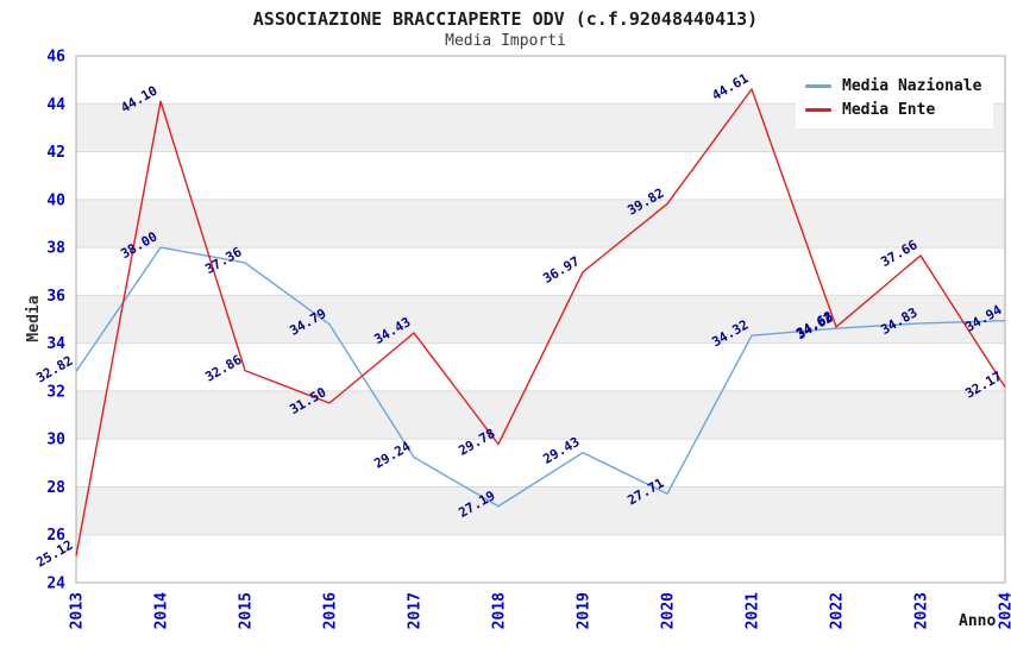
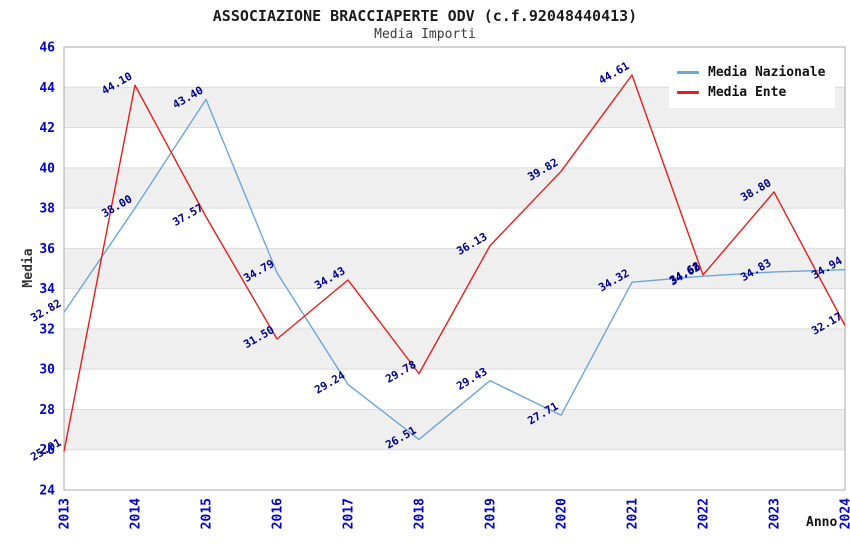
Media Ente/2013: 25.12 -> 25.91
Media Nazionale/2015: 37.36 -> 43.40
Media Ente/2015: 32.86 -> 37.57
Media Nazionale/2018: 27.19 -> 26.51
Media Ente/2019: 36.97 -> 36.13
Media Ente/2023: 37.66 -> 38.80
